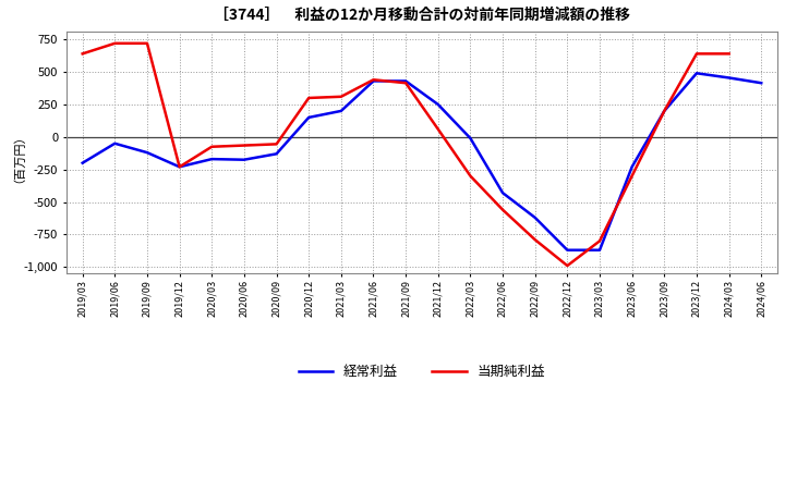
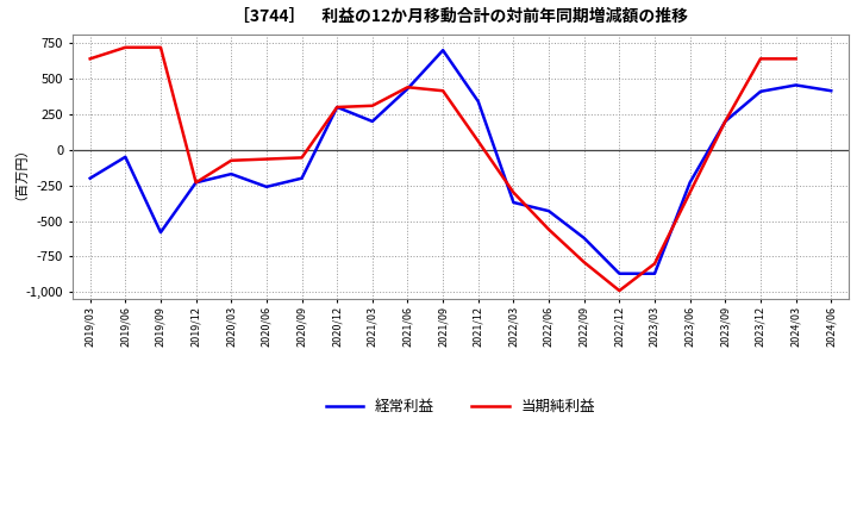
経常利益/2019/09: -120 -> -580
経常利益/2020/06: -180 -> -260
経常利益/2020/09: -130 -> -200
経常利益/2020/12: 150 -> 300
経常利益/2021/09: 430 -> 700
経常利益/2021/12: 250 -> 340
経常利益/2022/03: -10 -> -370
経常利益/2023/12: 490 -> 410
